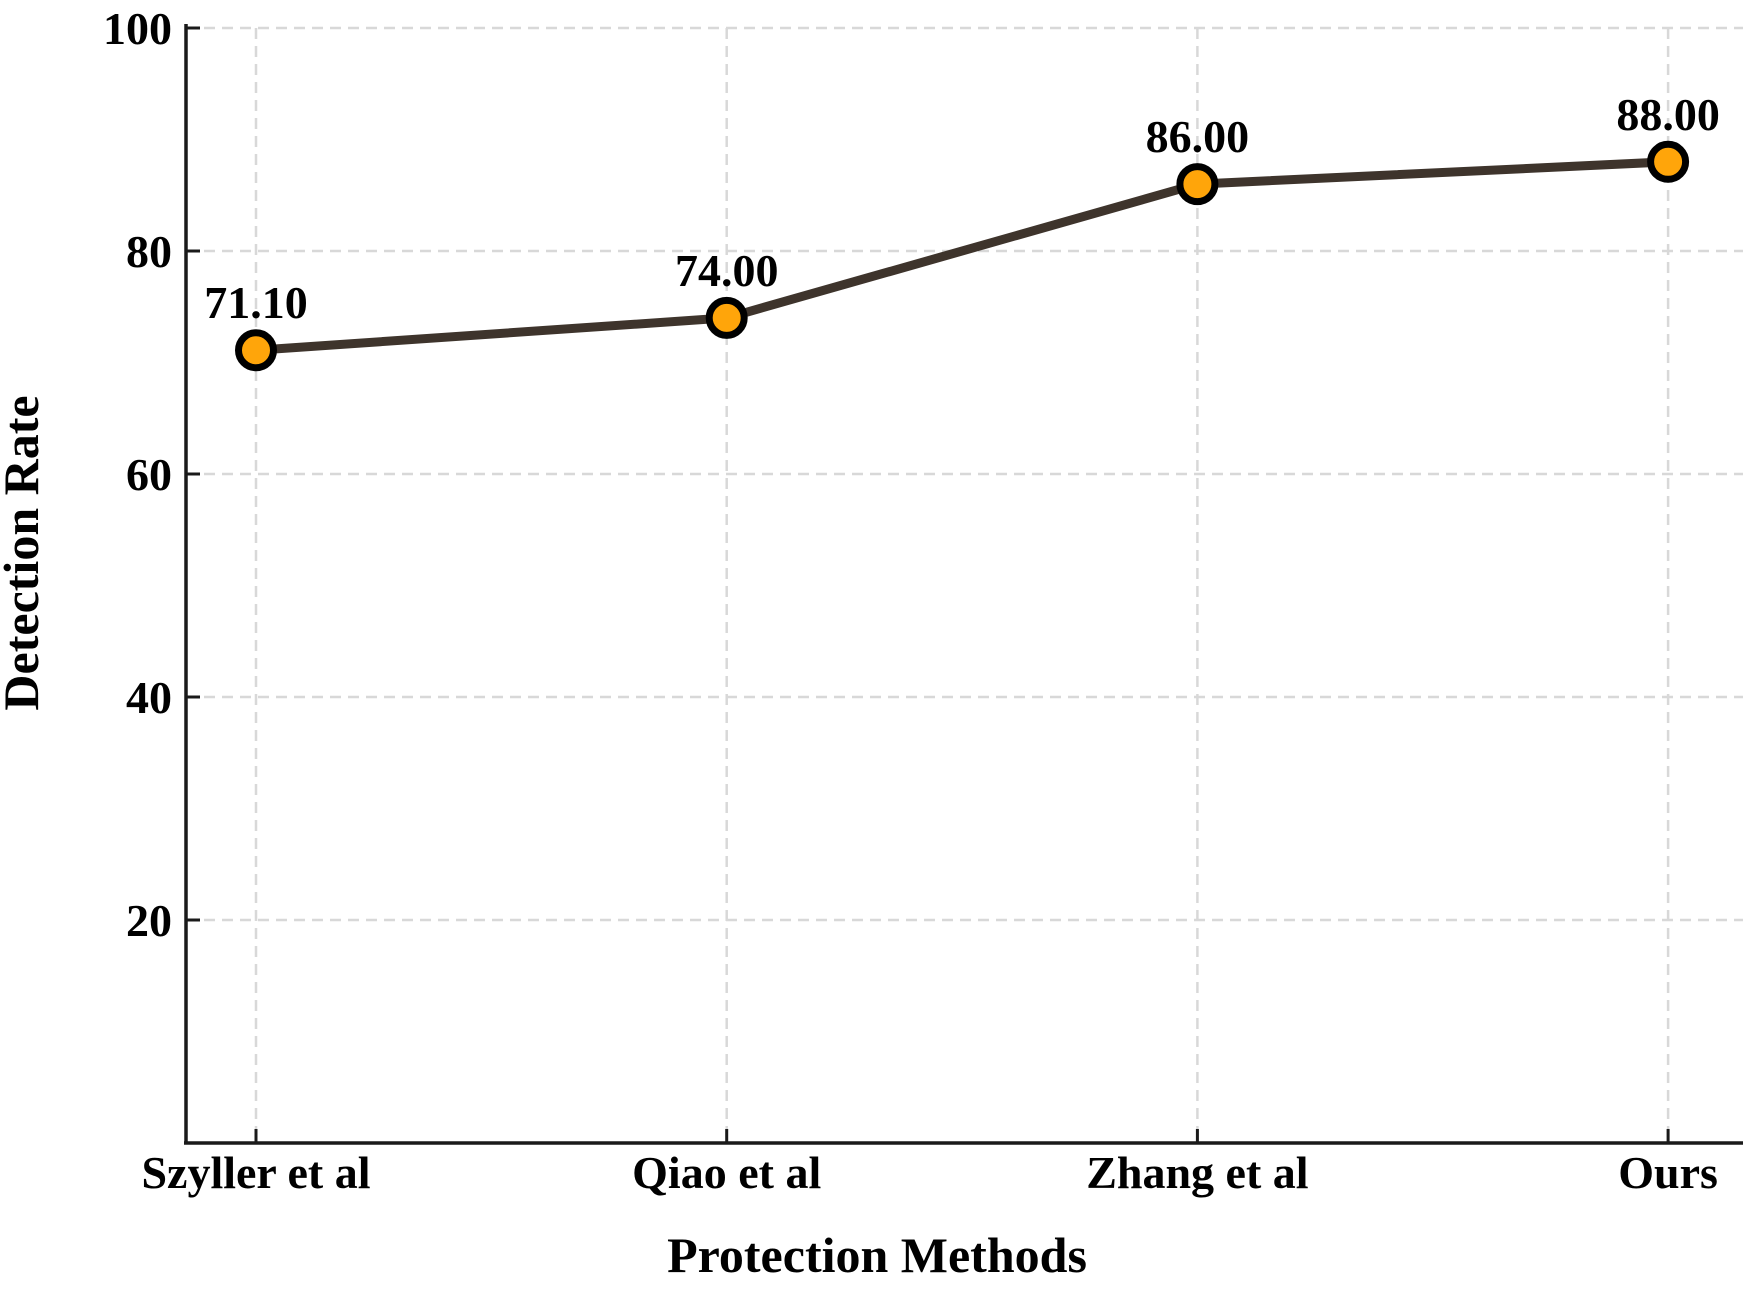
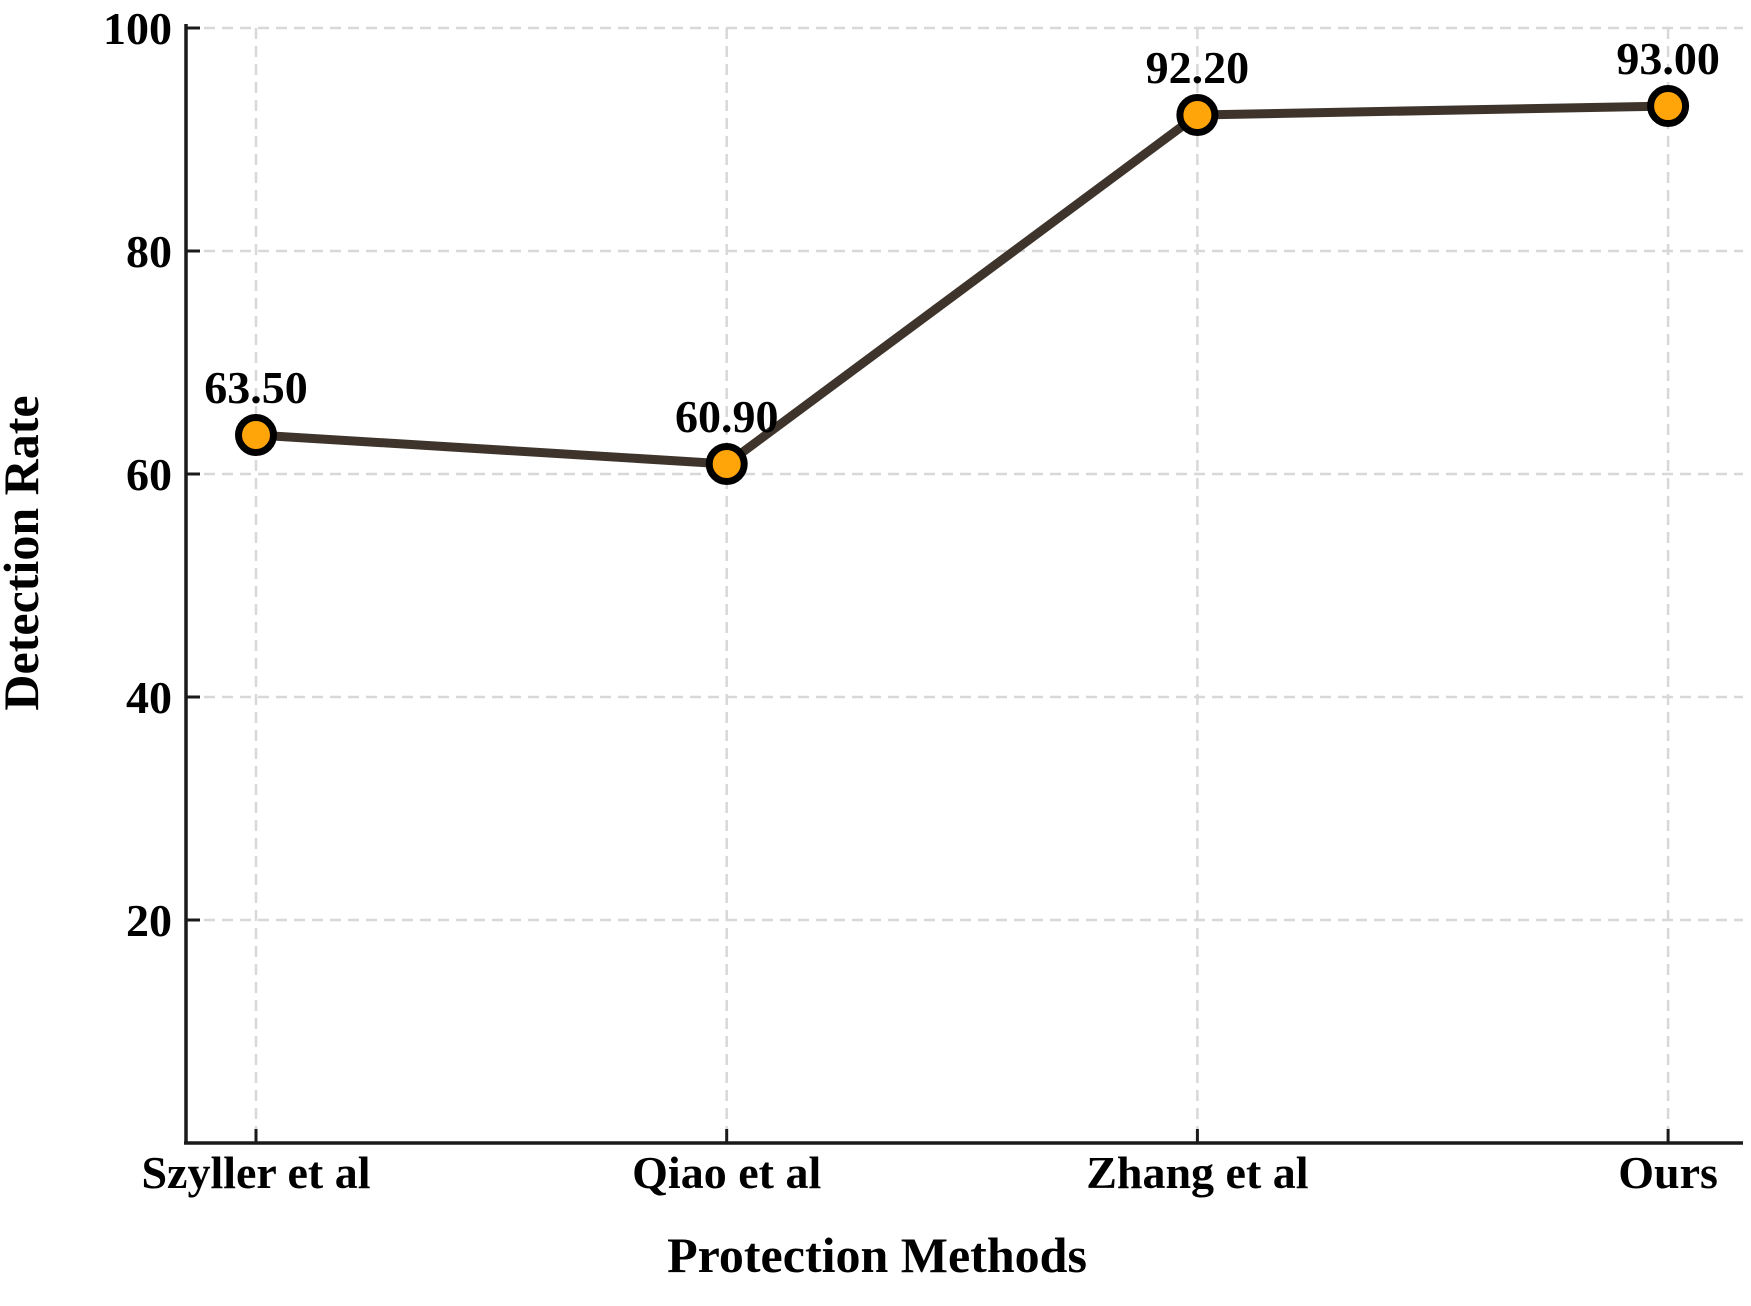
Szyller et al: 71.10 -> 63.50
Qiao et al: 74.00 -> 60.90
Zhang et al: 86.00 -> 92.20
Ours: 88.00 -> 93.00
